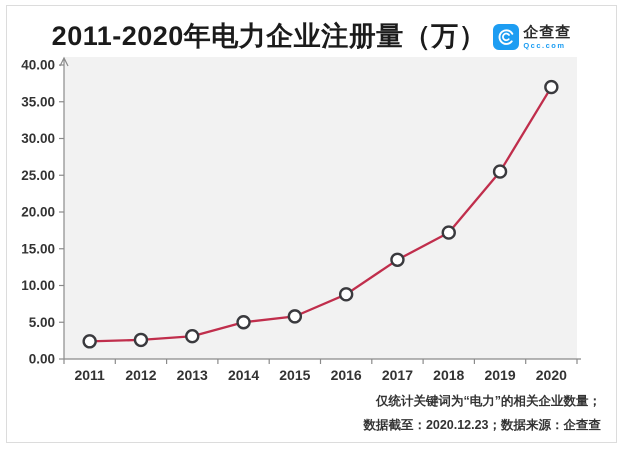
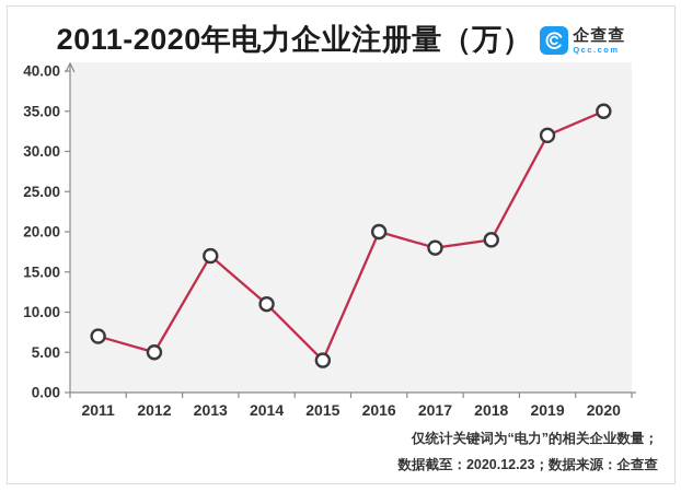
2011: 2 -> 7
2012: 3 -> 5
2013: 3 -> 17
2014: 5 -> 11
2015: 6 -> 4
2016: 9 -> 20
2017: 14 -> 18
2018: 17 -> 19
2019: 26 -> 32
2020: 37 -> 35
